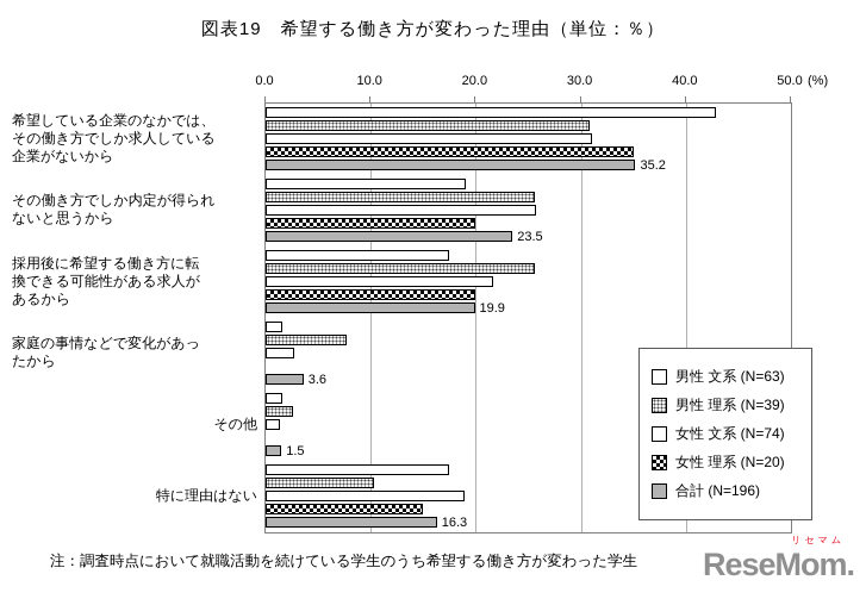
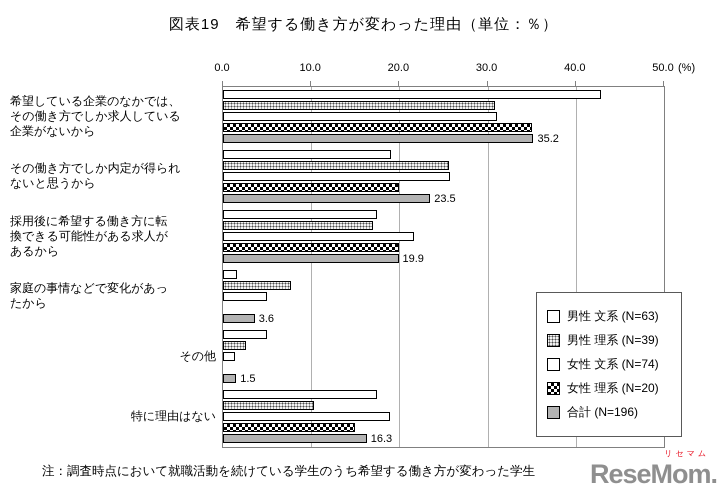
男性 理系 (N=39)/採用後に希望する働き方に転 換できる可能性がある求人が あるから: 26 -> 17
女性 文系 (N=74)/家庭の事情などで変化があっ たから: 3 -> 5
男性 文系 (N=63)/その他: 2 -> 5
